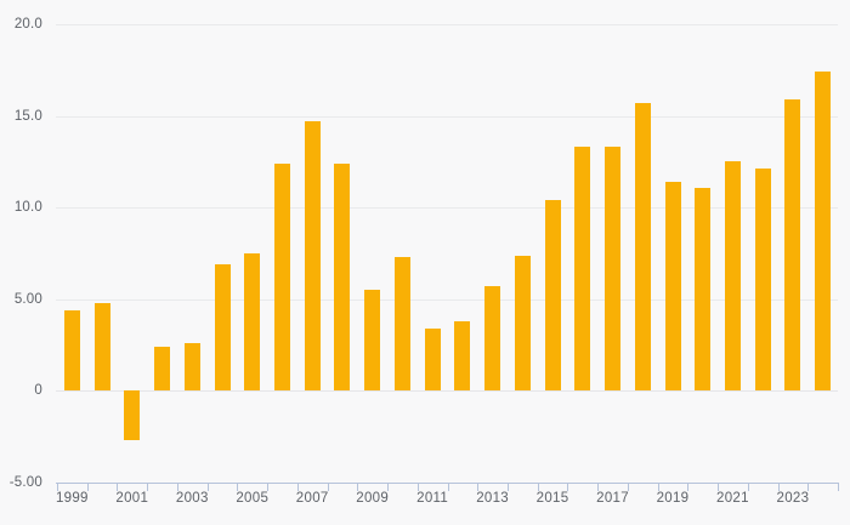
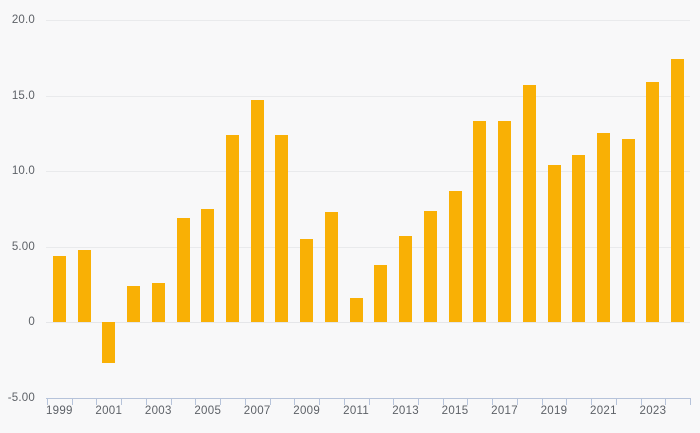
2011: 3.4 -> 1.6
2015: 10.4 -> 8.7
2019: 11.4 -> 10.4
